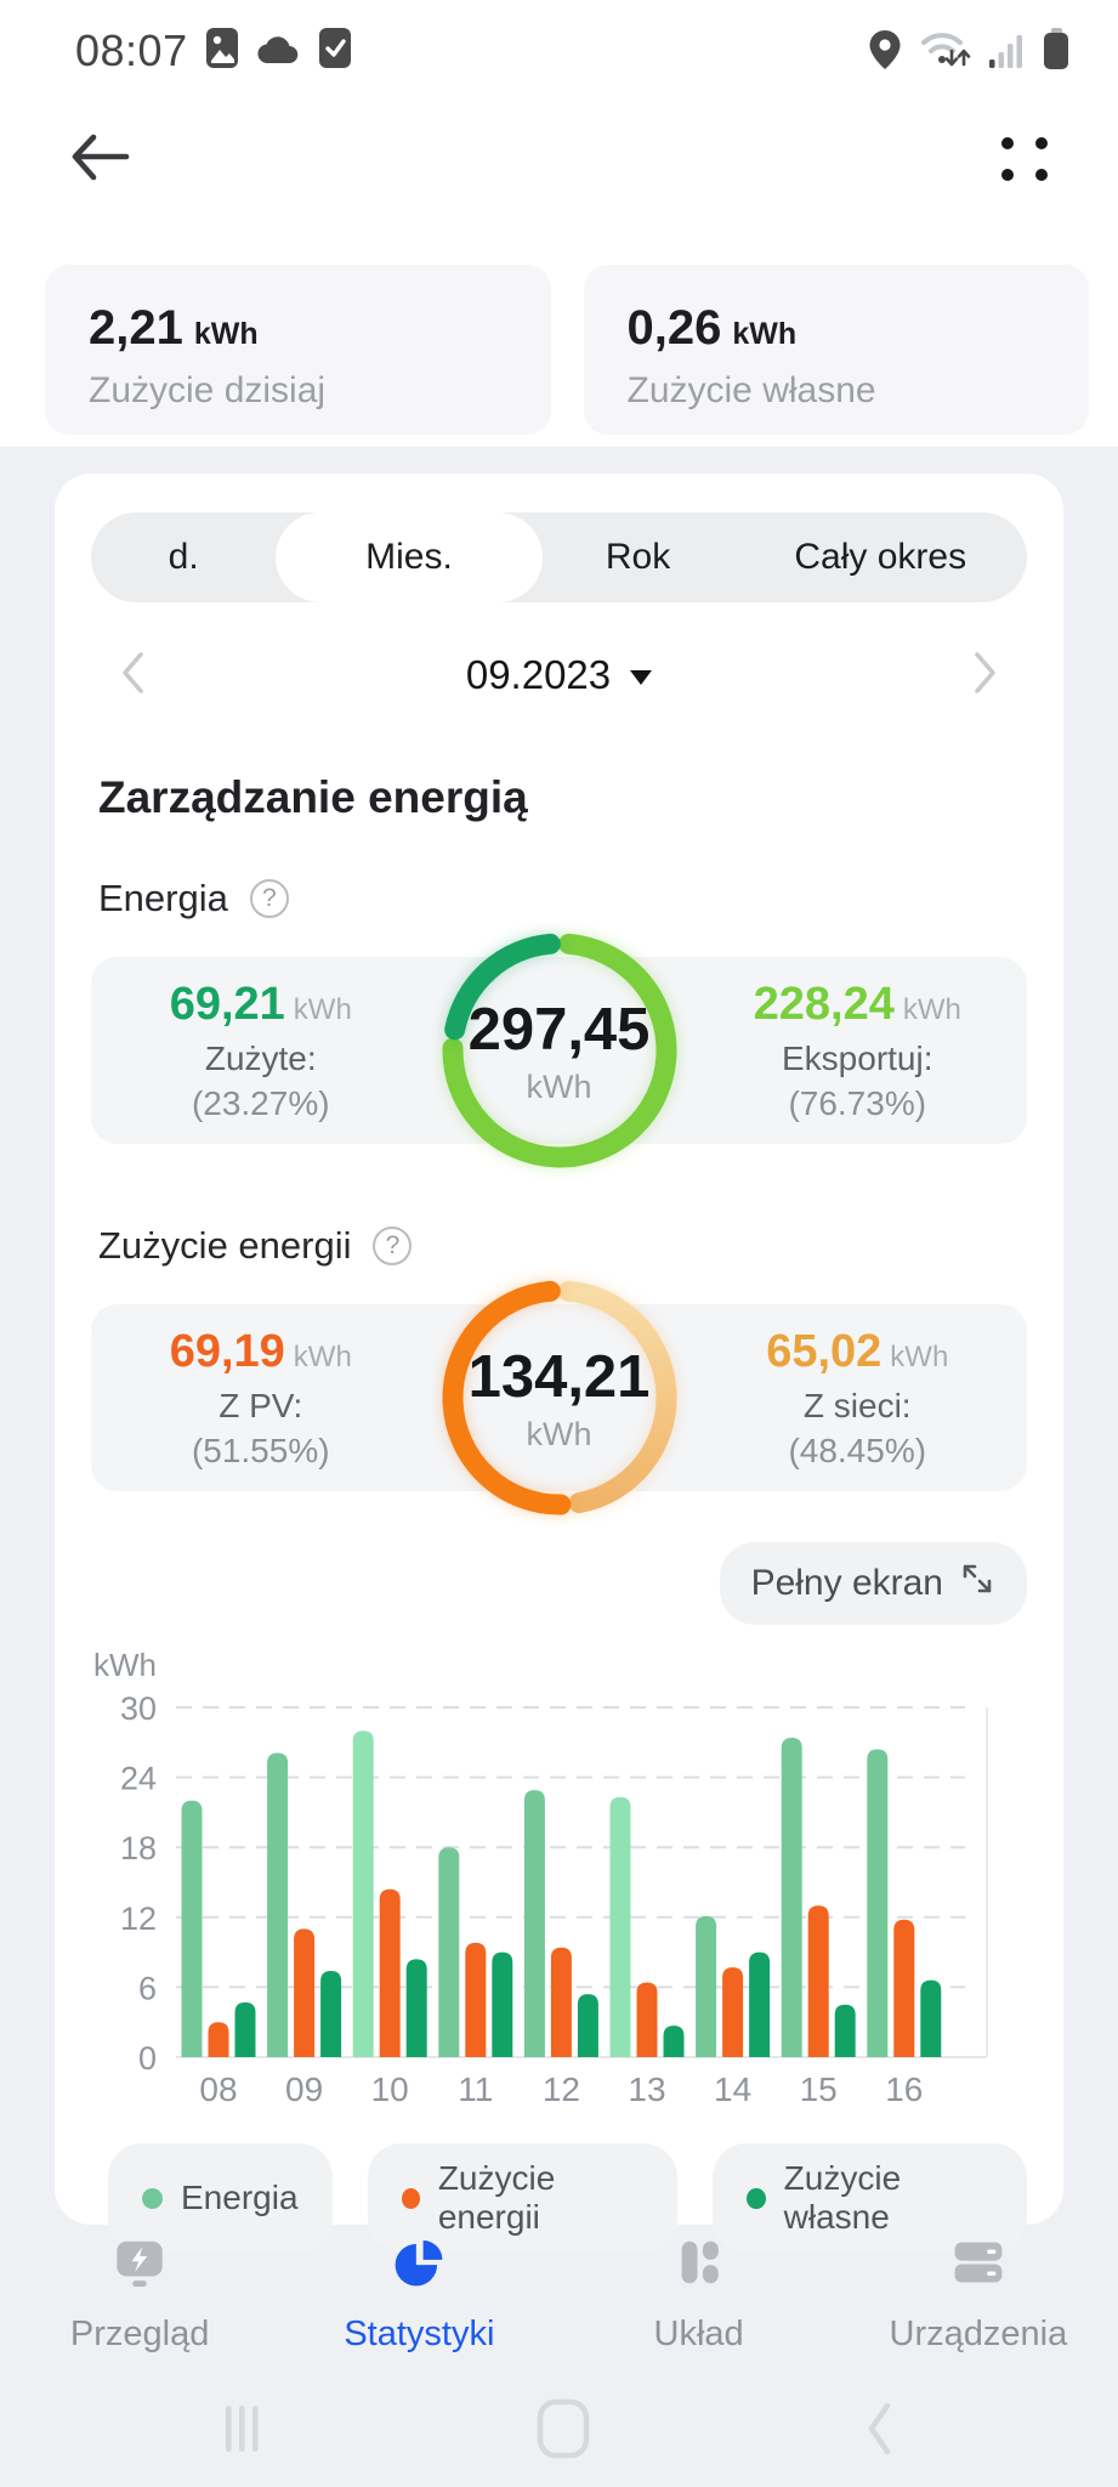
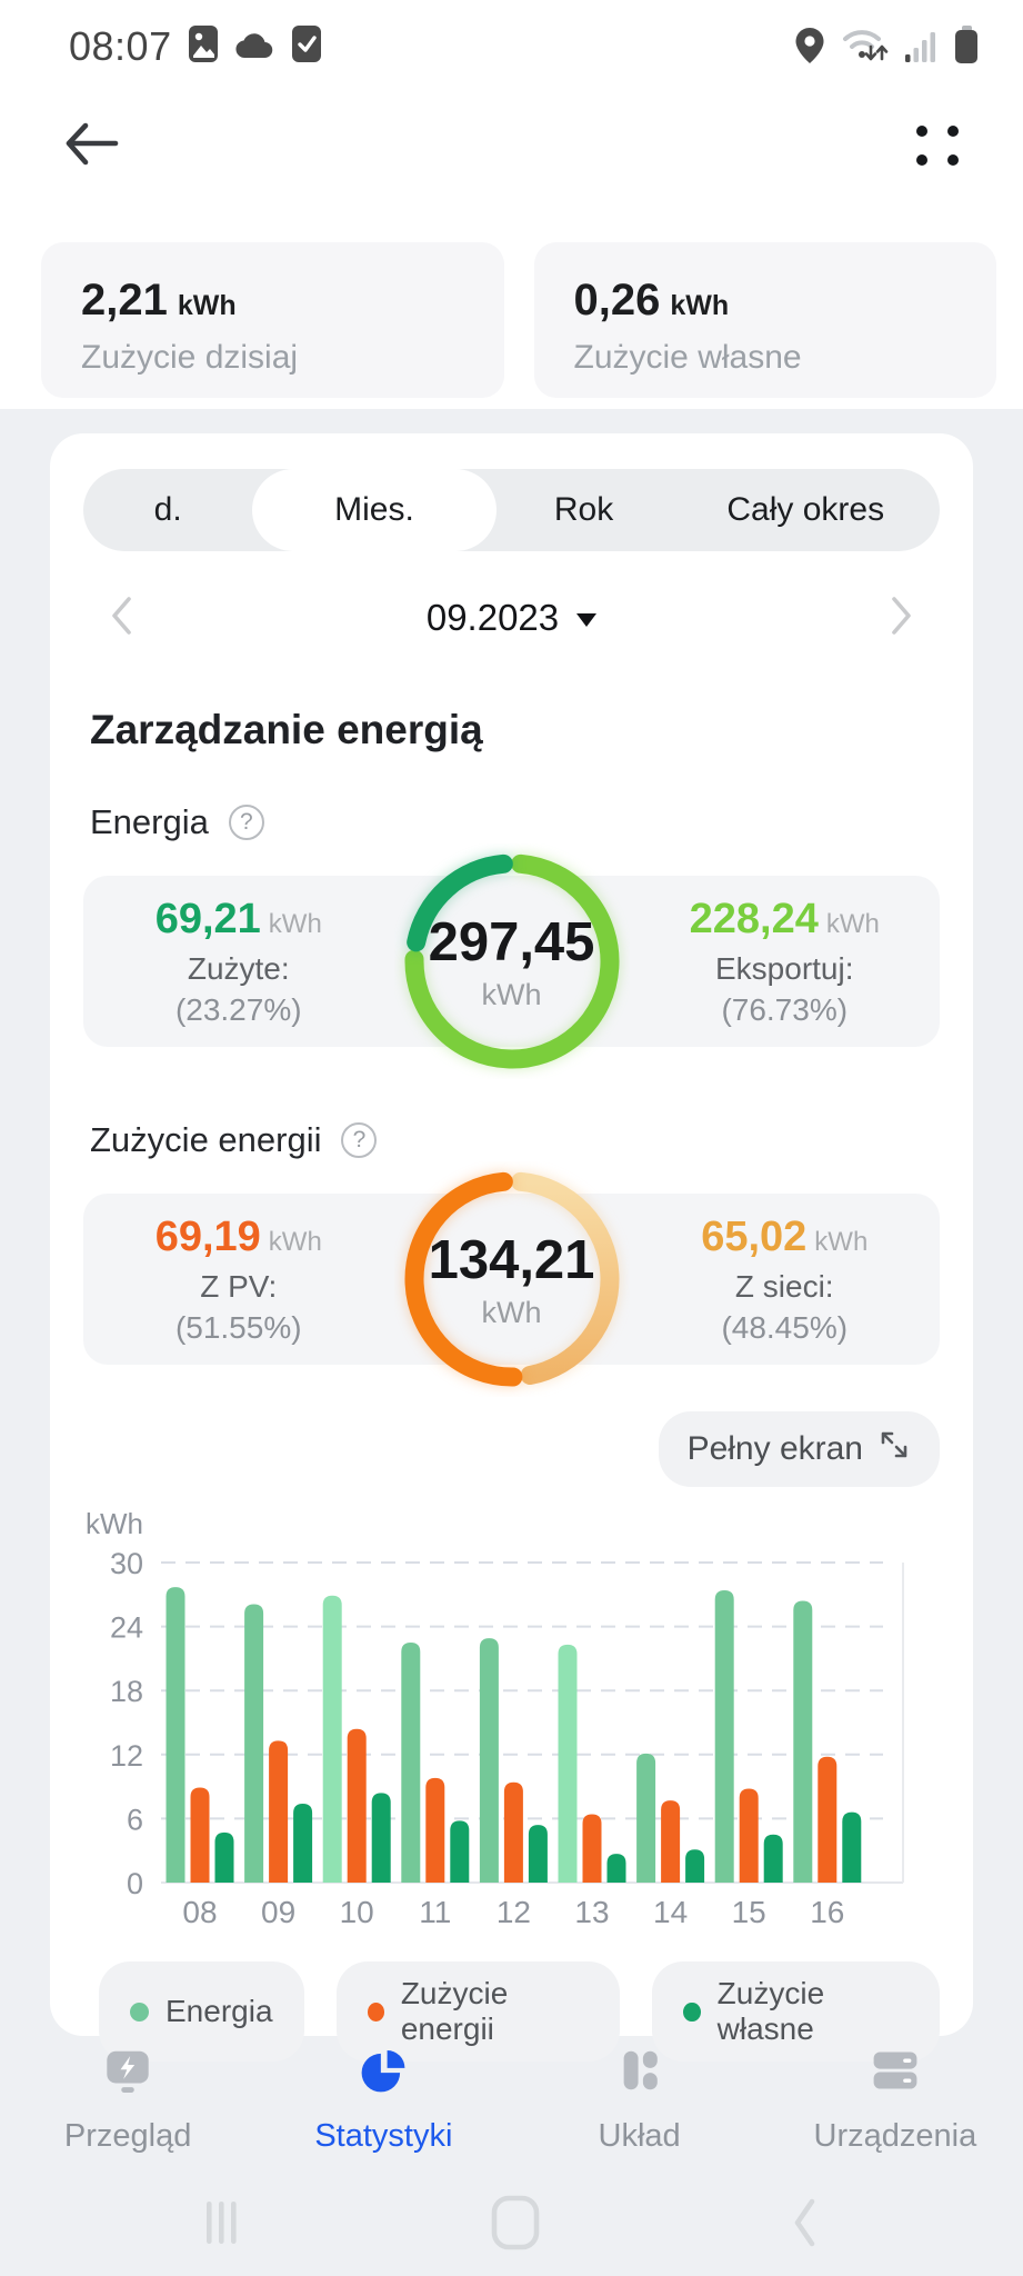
Energia/08: 22 -> 28
Zużycie energii/08: 3 -> 9
Zużycie energii/09: 11 -> 13
Energia/10: 28 -> 27
Energia/11: 18 -> 22
Zużycie własne/11: 9 -> 6
Zużycie własne/14: 9 -> 3
Zużycie energii/15: 13 -> 9
